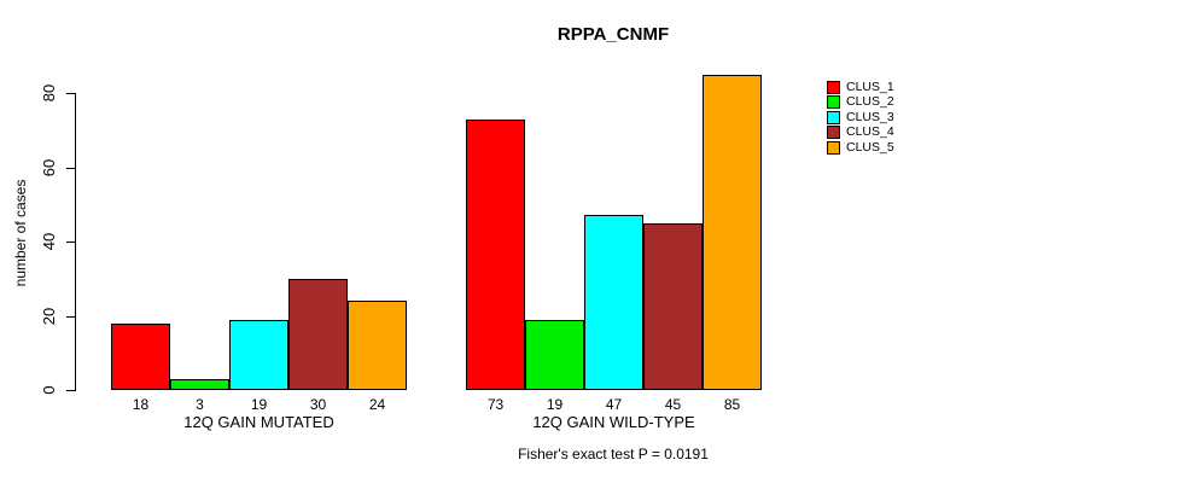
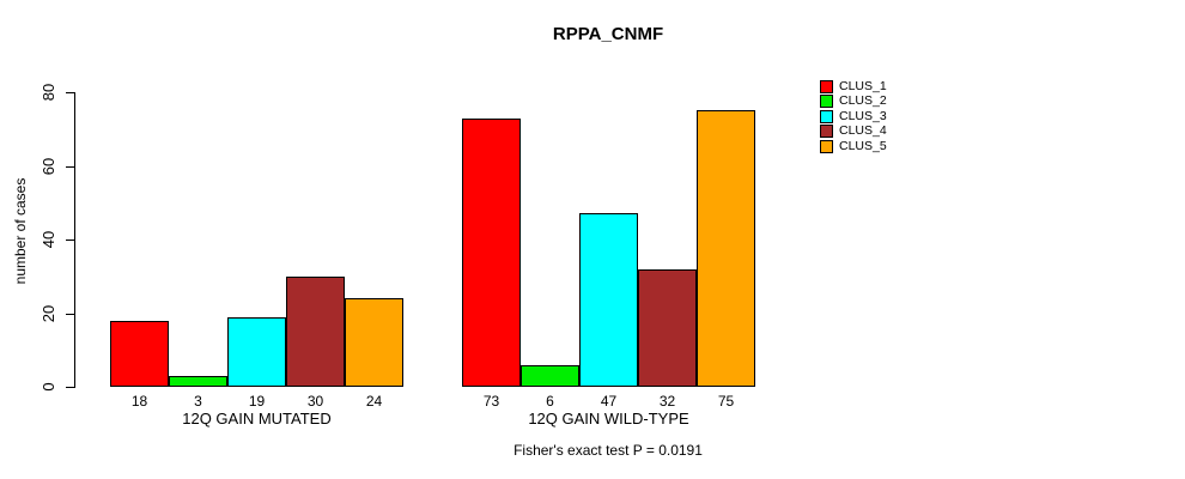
CLUS_2/12Q GAIN WILD-TYPE: 19 -> 6
CLUS_4/12Q GAIN WILD-TYPE: 45 -> 32
CLUS_5/12Q GAIN WILD-TYPE: 85 -> 75
